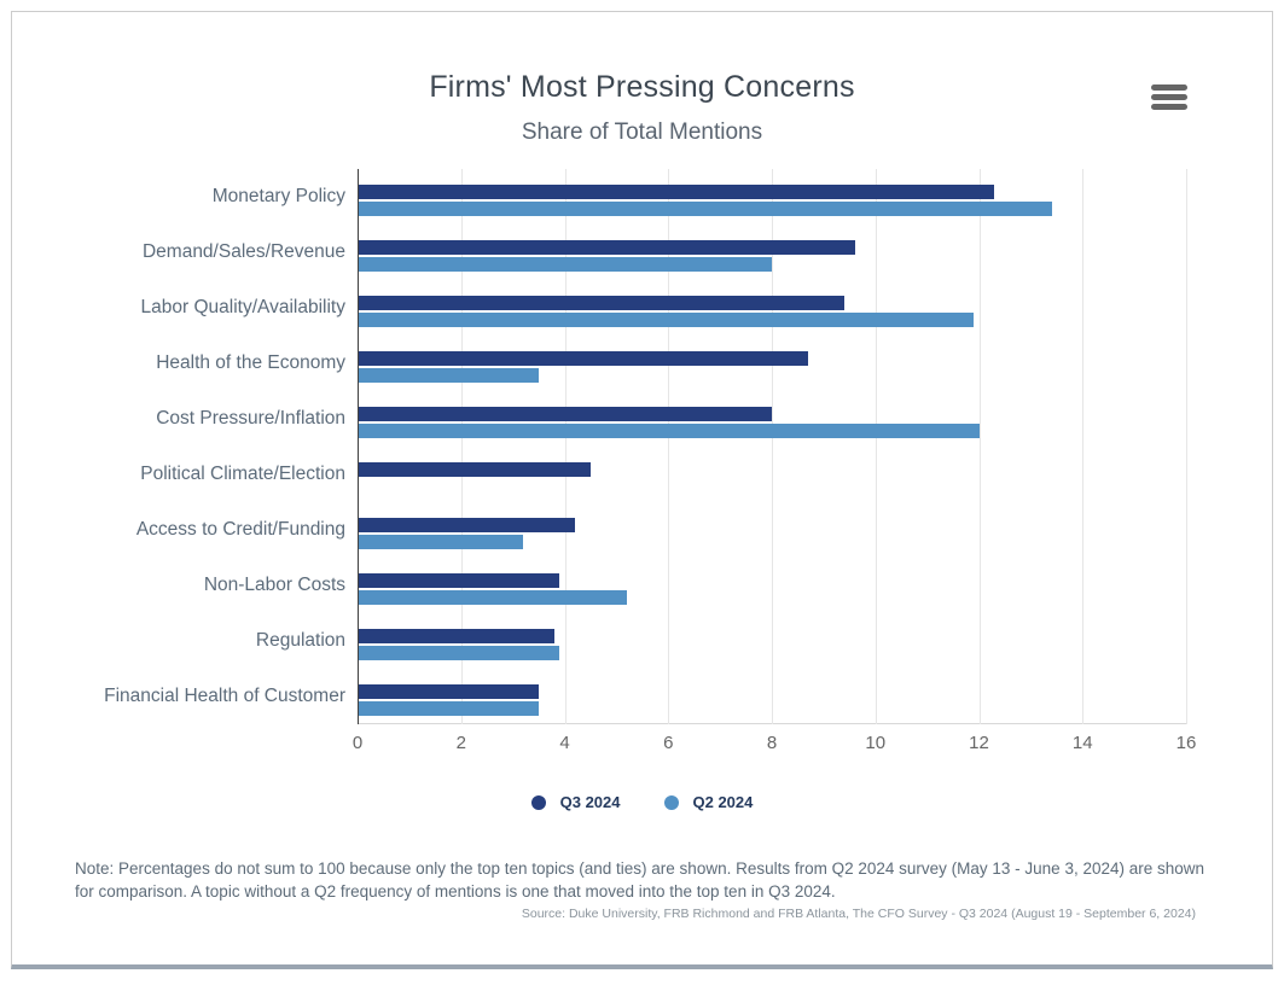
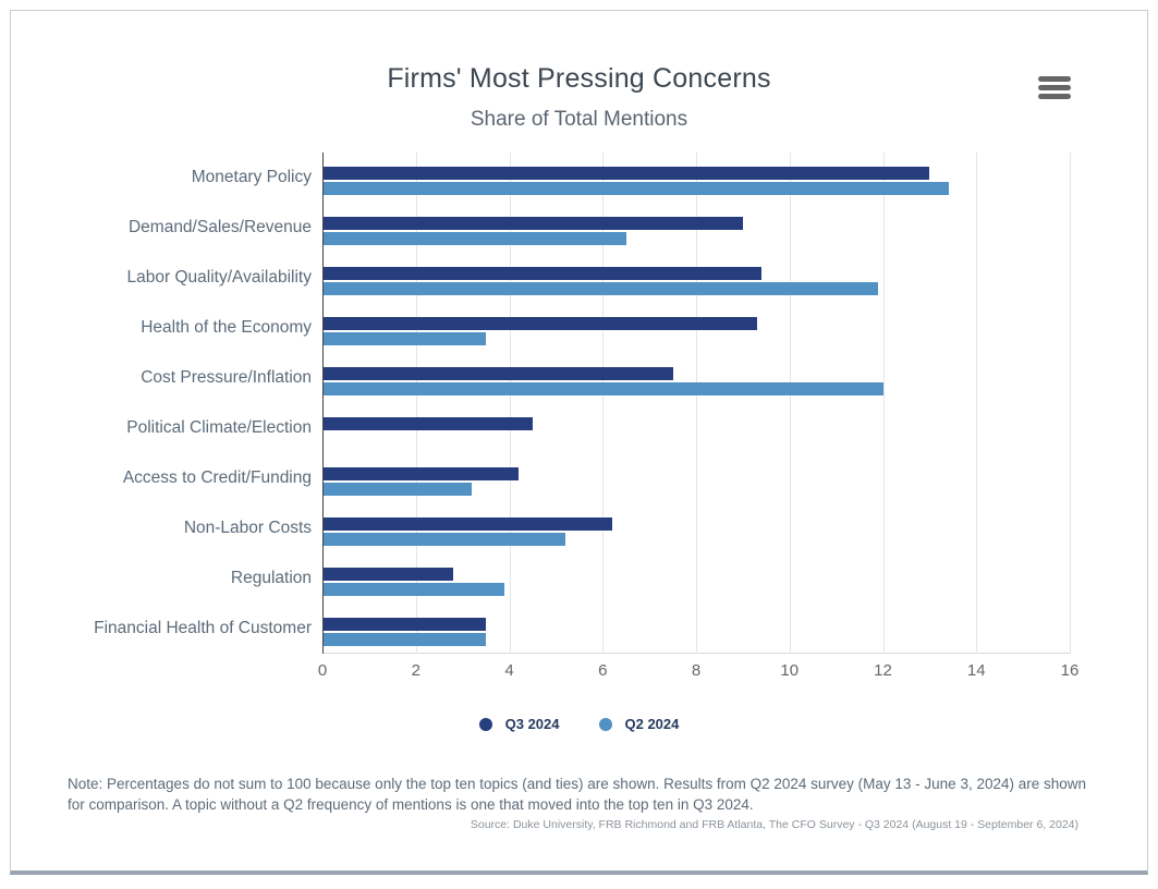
Q3 2024/Monetary Policy: 12.3 -> 13.0
Q3 2024/Demand/Sales/Revenue: 9.6 -> 9.0
Q2 2024/Demand/Sales/Revenue: 8.0 -> 6.5
Q3 2024/Health of the Economy: 8.7 -> 9.3
Q3 2024/Cost Pressure/Inflation: 8.0 -> 7.5
Q3 2024/Non-Labor Costs: 3.9 -> 6.2
Q3 2024/Regulation: 3.8 -> 2.8
